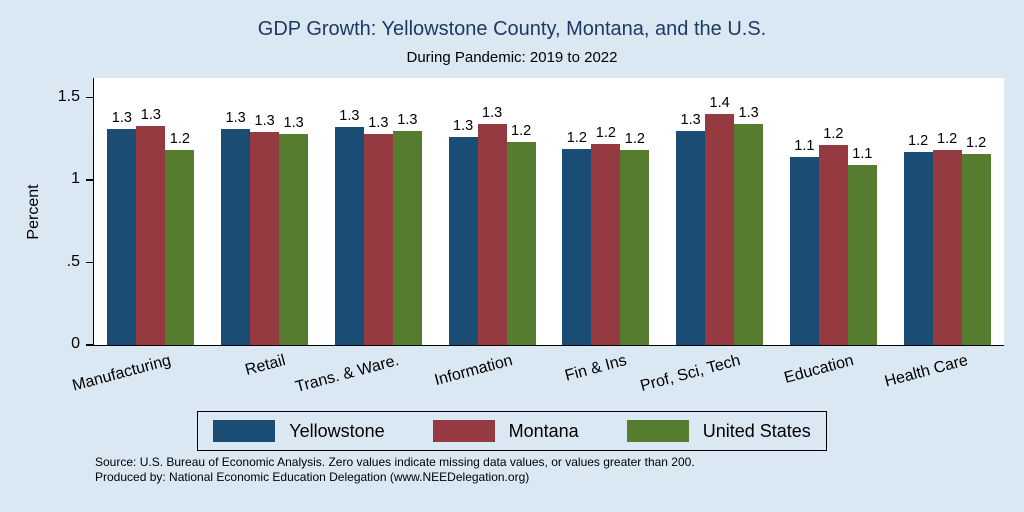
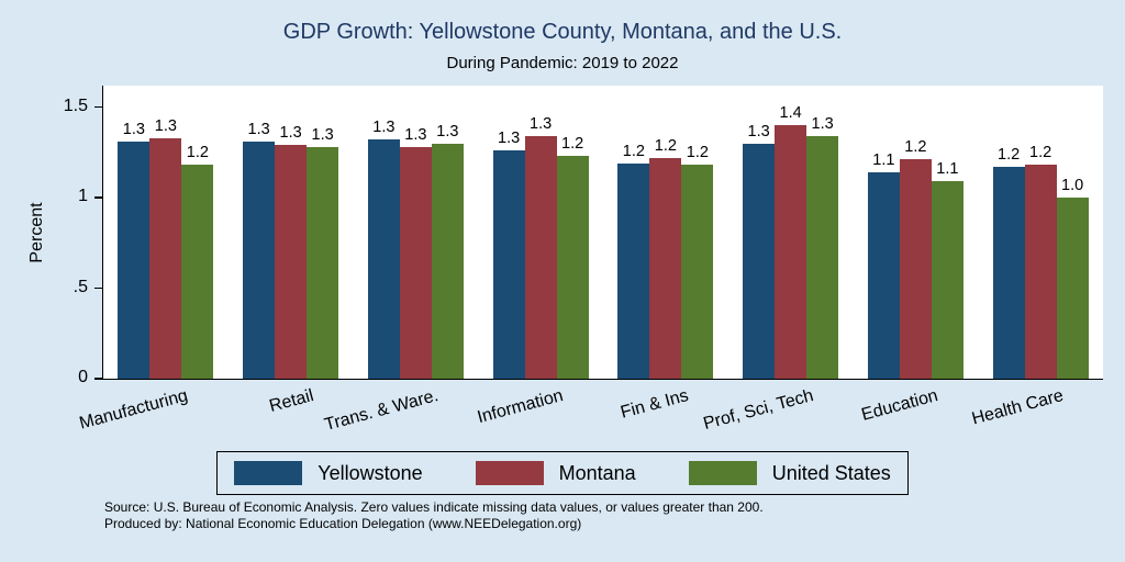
United States/Health Care: 1.2 -> 1.0
